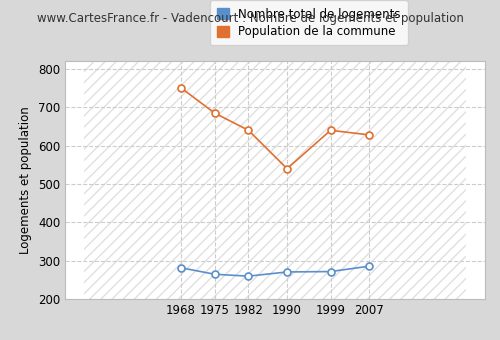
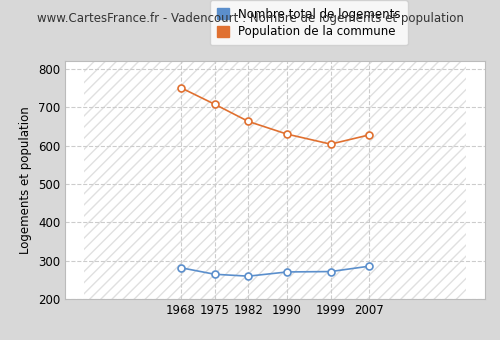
Population de la commune/1975: 685 -> 708
Population de la commune/1982: 640 -> 663
Population de la commune/1990: 540 -> 630
Population de la commune/1999: 640 -> 604
